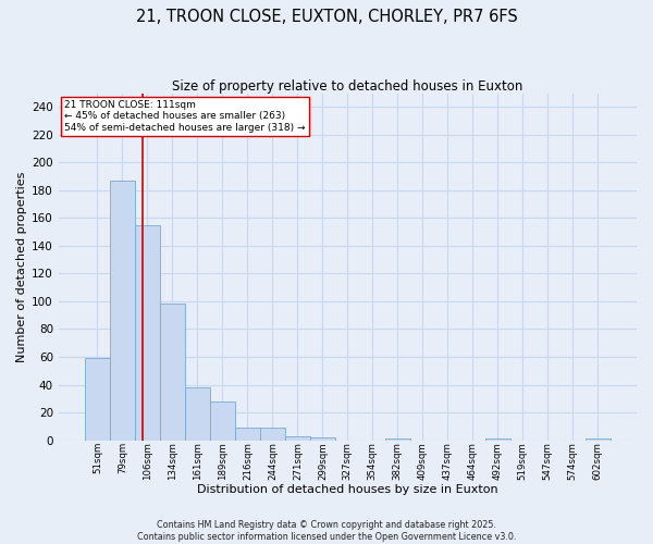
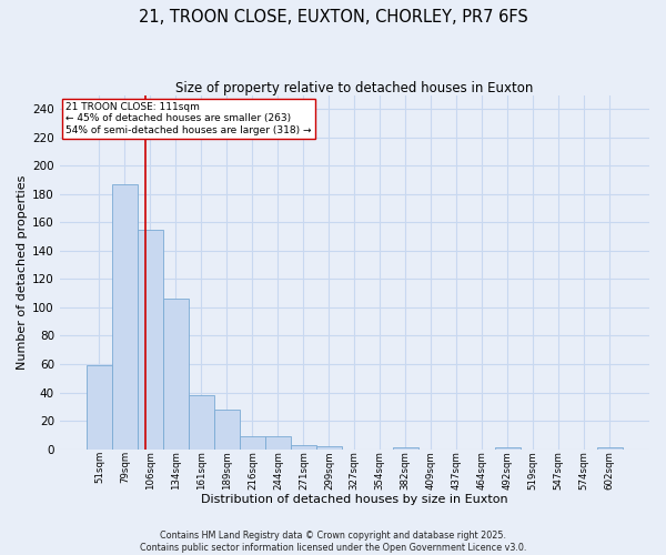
134sqm: 98 -> 106
